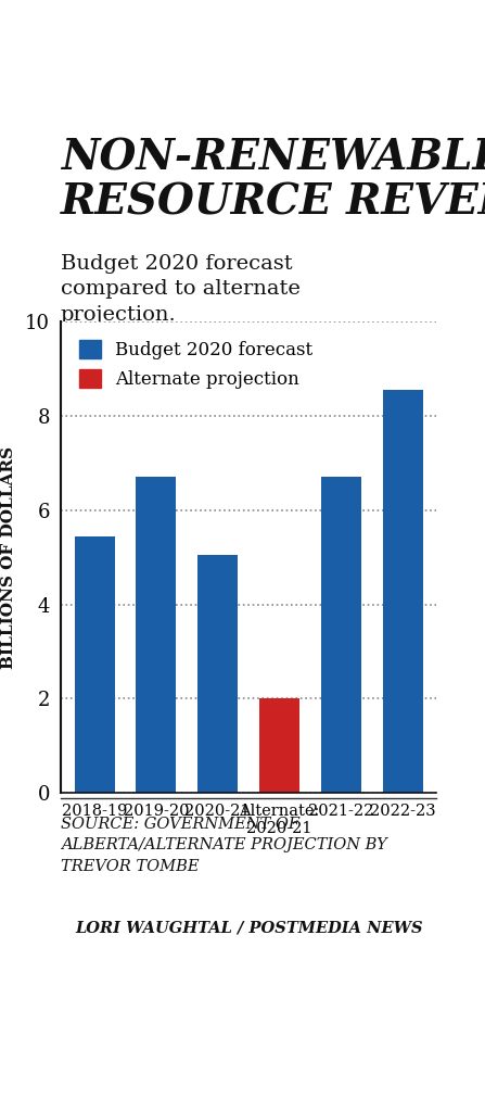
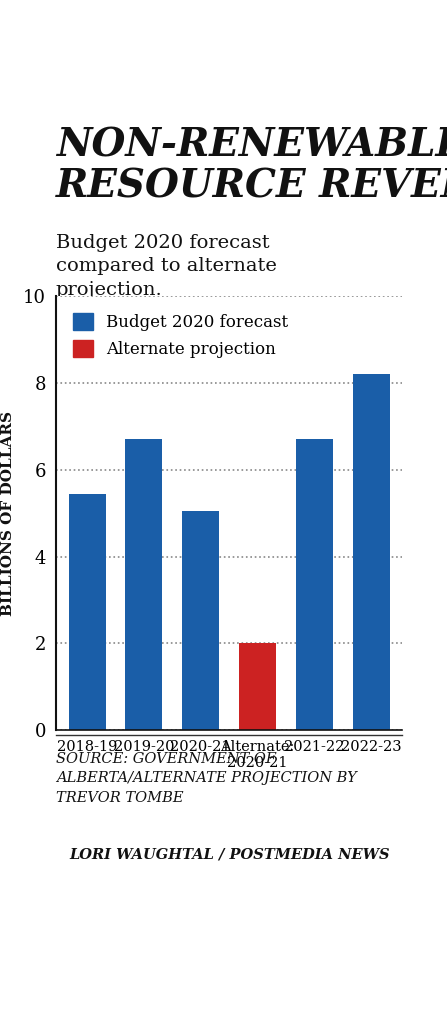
2022-23: 8.55 -> 8.20
